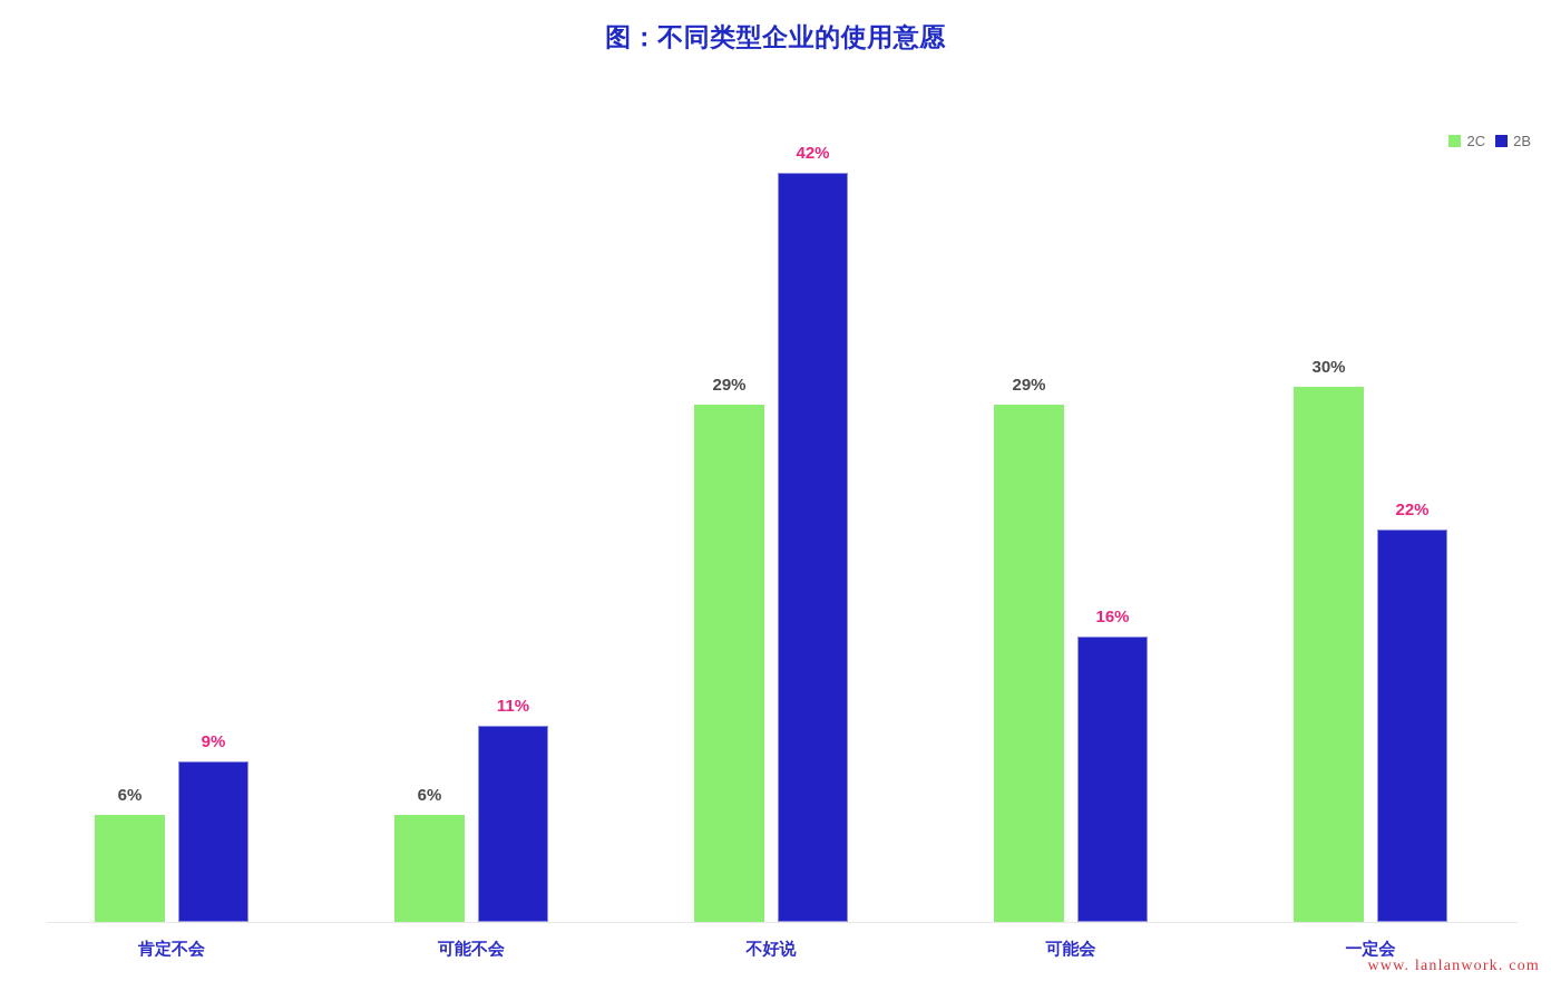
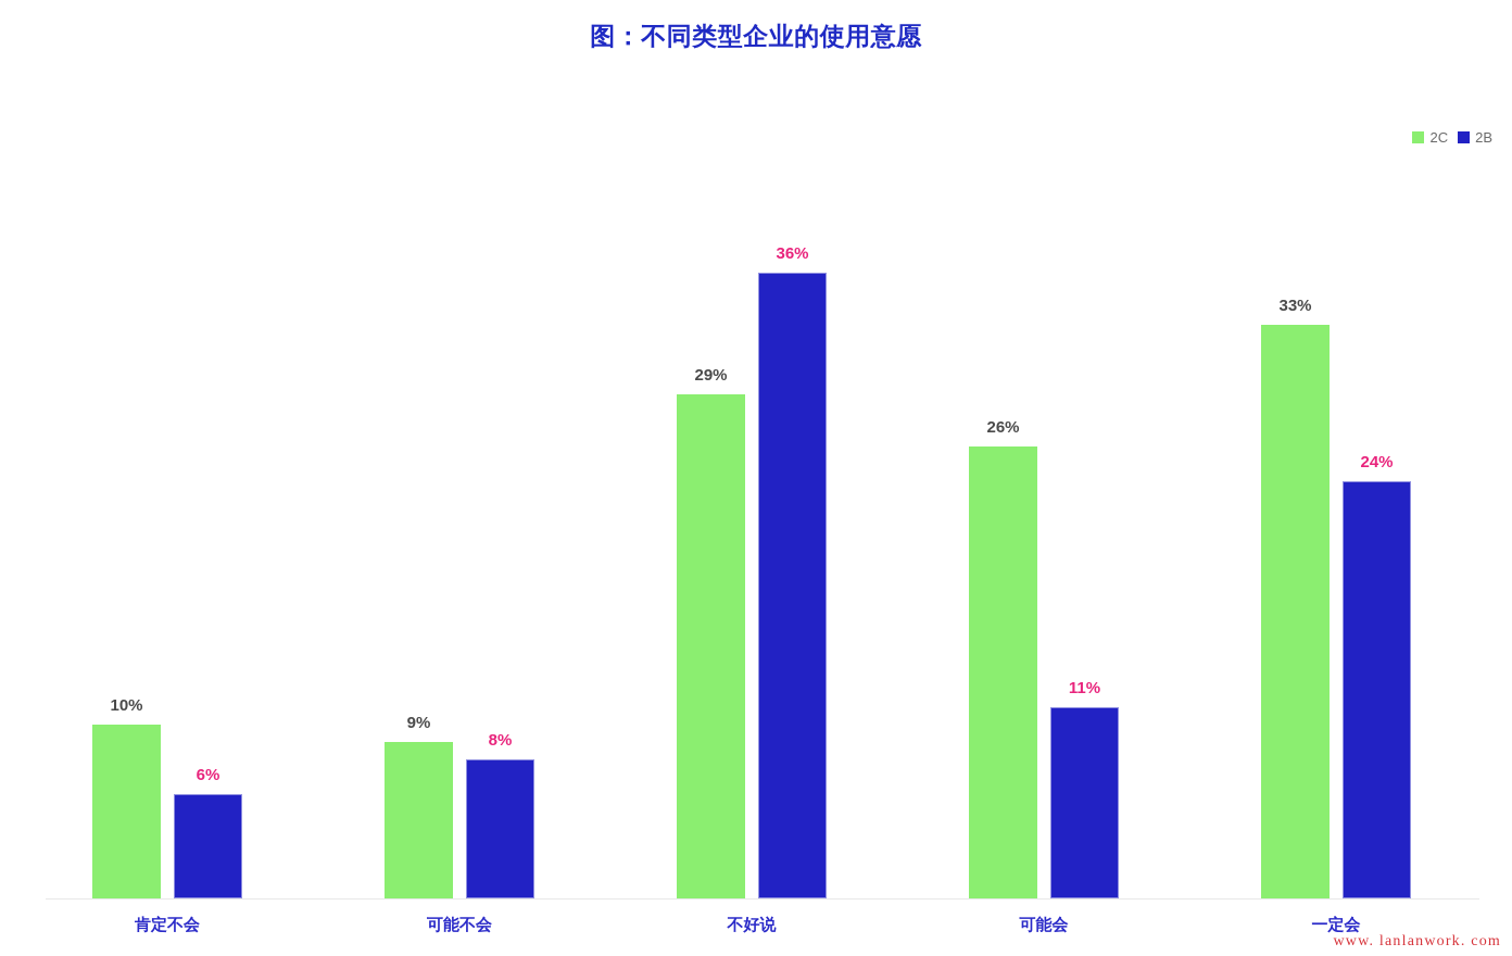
2C/肯定不会: 6% -> 10%
2B/肯定不会: 9% -> 6%
2C/可能不会: 6% -> 9%
2B/可能不会: 11% -> 8%
2B/不好说: 42% -> 36%
2C/可能会: 29% -> 26%
2B/可能会: 16% -> 11%
2C/一定会: 30% -> 33%
2B/一定会: 22% -> 24%
